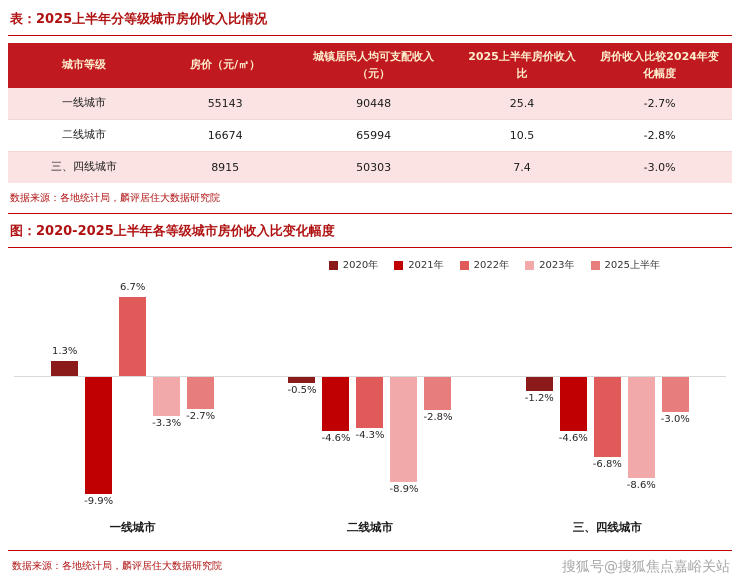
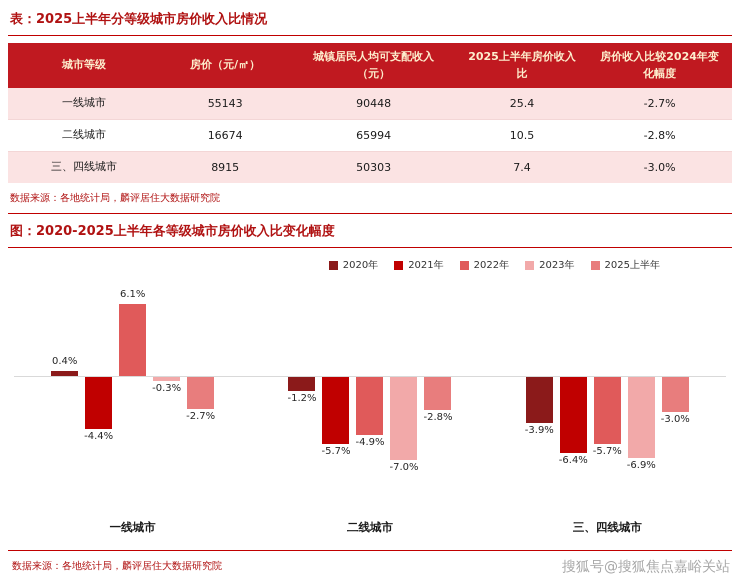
2020年/一线城市: 1.3% -> 0.4%
2021年/一线城市: -9.9% -> -4.4%
2022年/一线城市: 6.7% -> 6.1%
2023年/一线城市: -3.3% -> -0.3%
2020年/二线城市: -0.5% -> -1.2%
2021年/二线城市: -4.6% -> -5.7%
2022年/二线城市: -4.3% -> -4.9%
2023年/二线城市: -8.9% -> -7.0%
2020年/三、四线城市: -1.2% -> -3.9%
2021年/三、四线城市: -4.6% -> -6.4%
2022年/三、四线城市: -6.8% -> -5.7%
2023年/三、四线城市: -8.6% -> -6.9%
